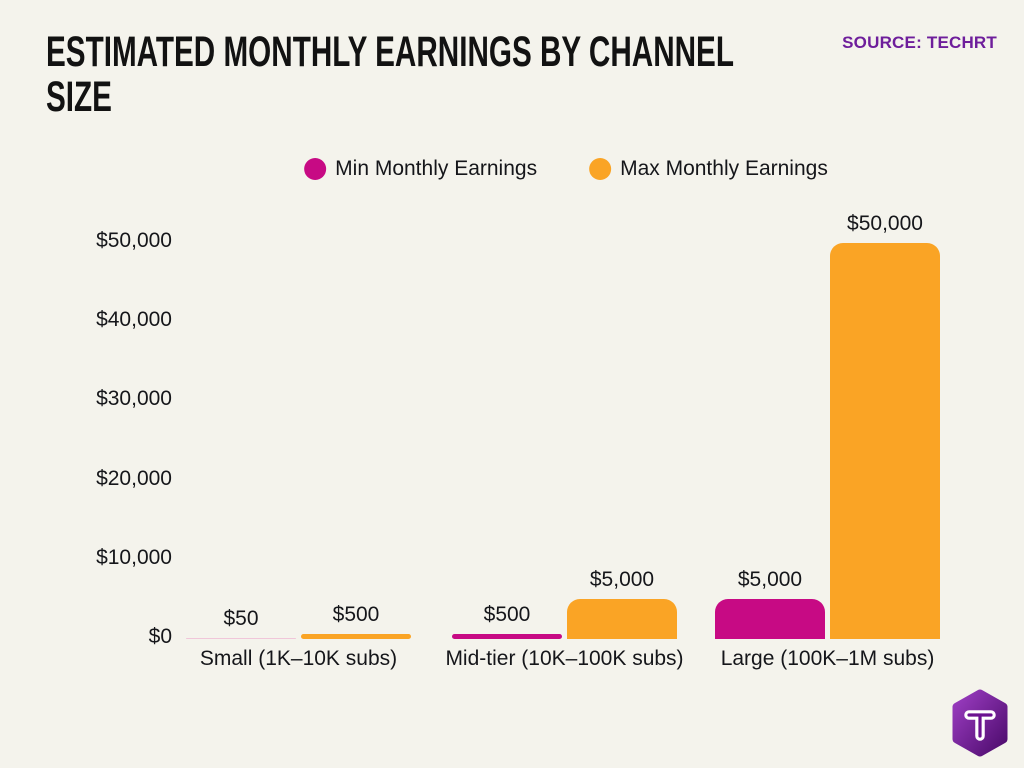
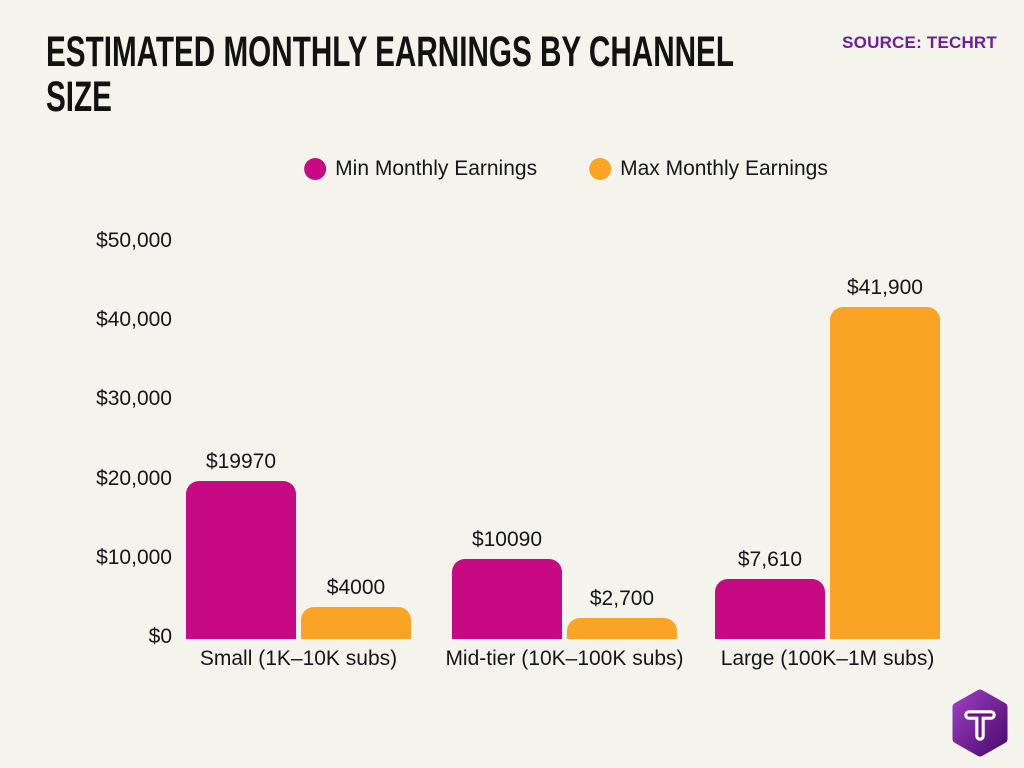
Min Monthly Earnings/Small (1K–10K subs): $50 -> $19970
Max Monthly Earnings/Small (1K–10K subs): $500 -> $4000
Min Monthly Earnings/Mid-tier (10K–100K subs): $500 -> $10090
Max Monthly Earnings/Mid-tier (10K–100K subs): $5,000 -> $2,700
Min Monthly Earnings/Large (100K–1M subs): $5,000 -> $7,610
Max Monthly Earnings/Large (100K–1M subs): $50,000 -> $41,900
